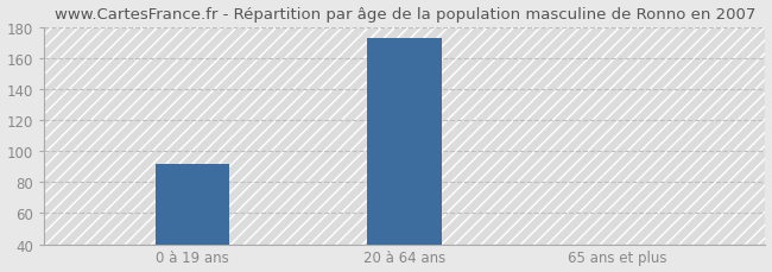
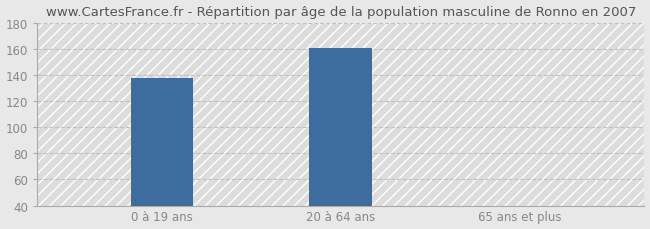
0 à 19 ans: 92 -> 138
20 à 64 ans: 173 -> 161
